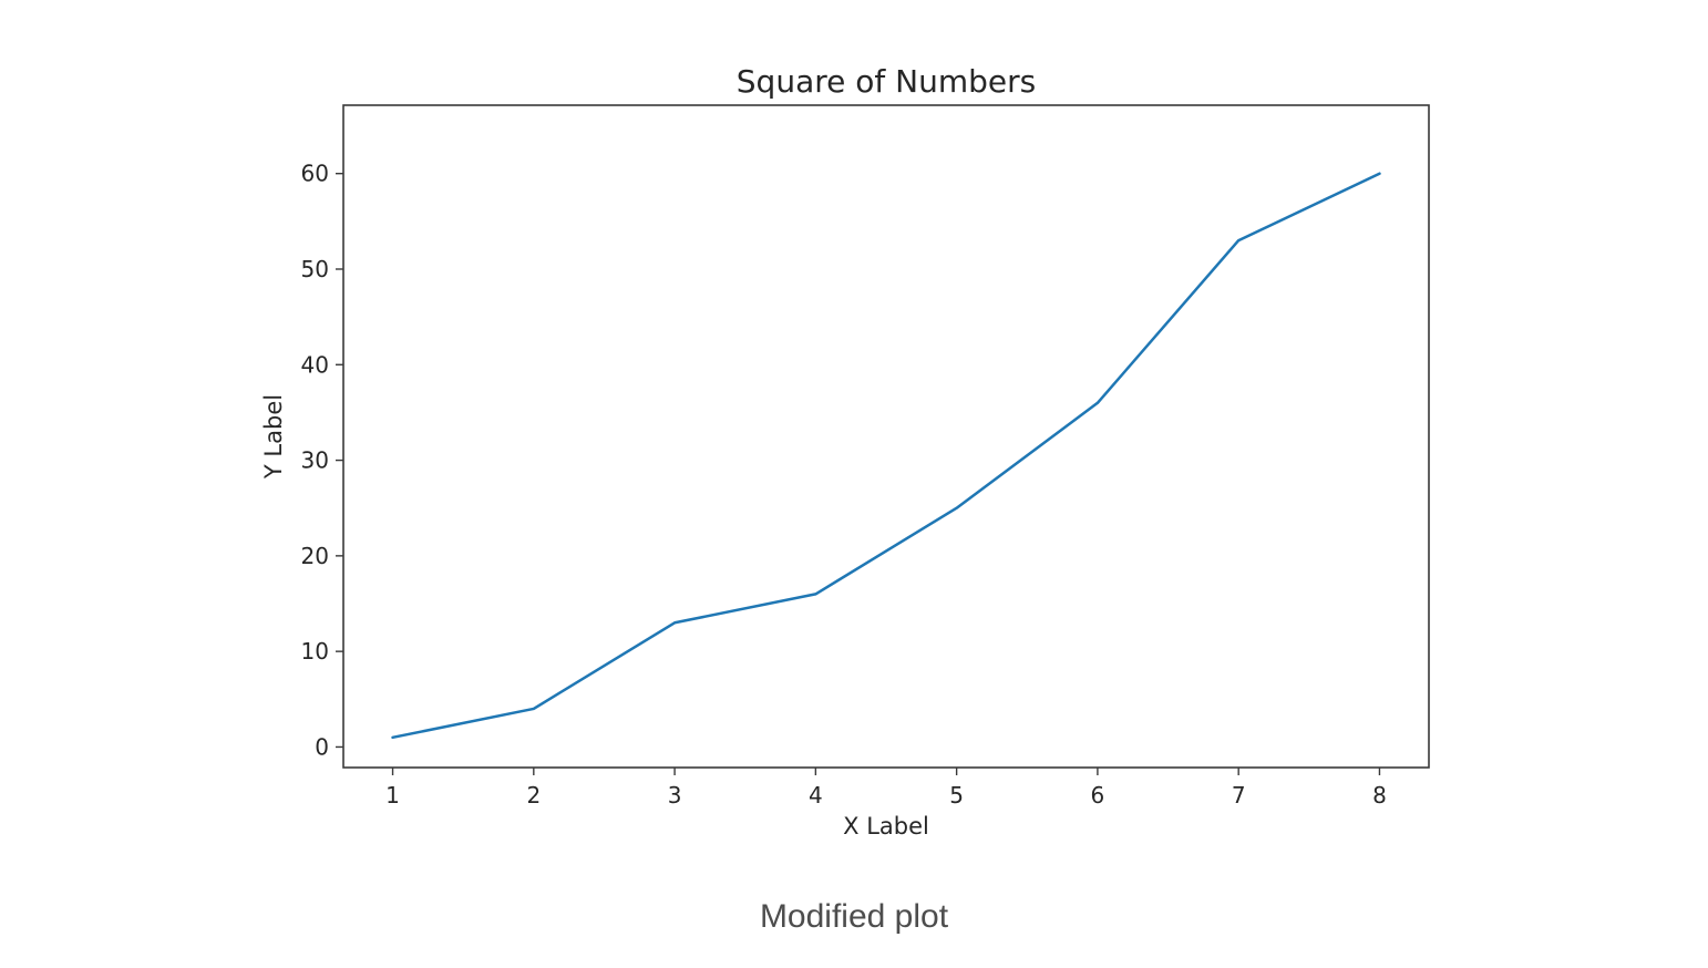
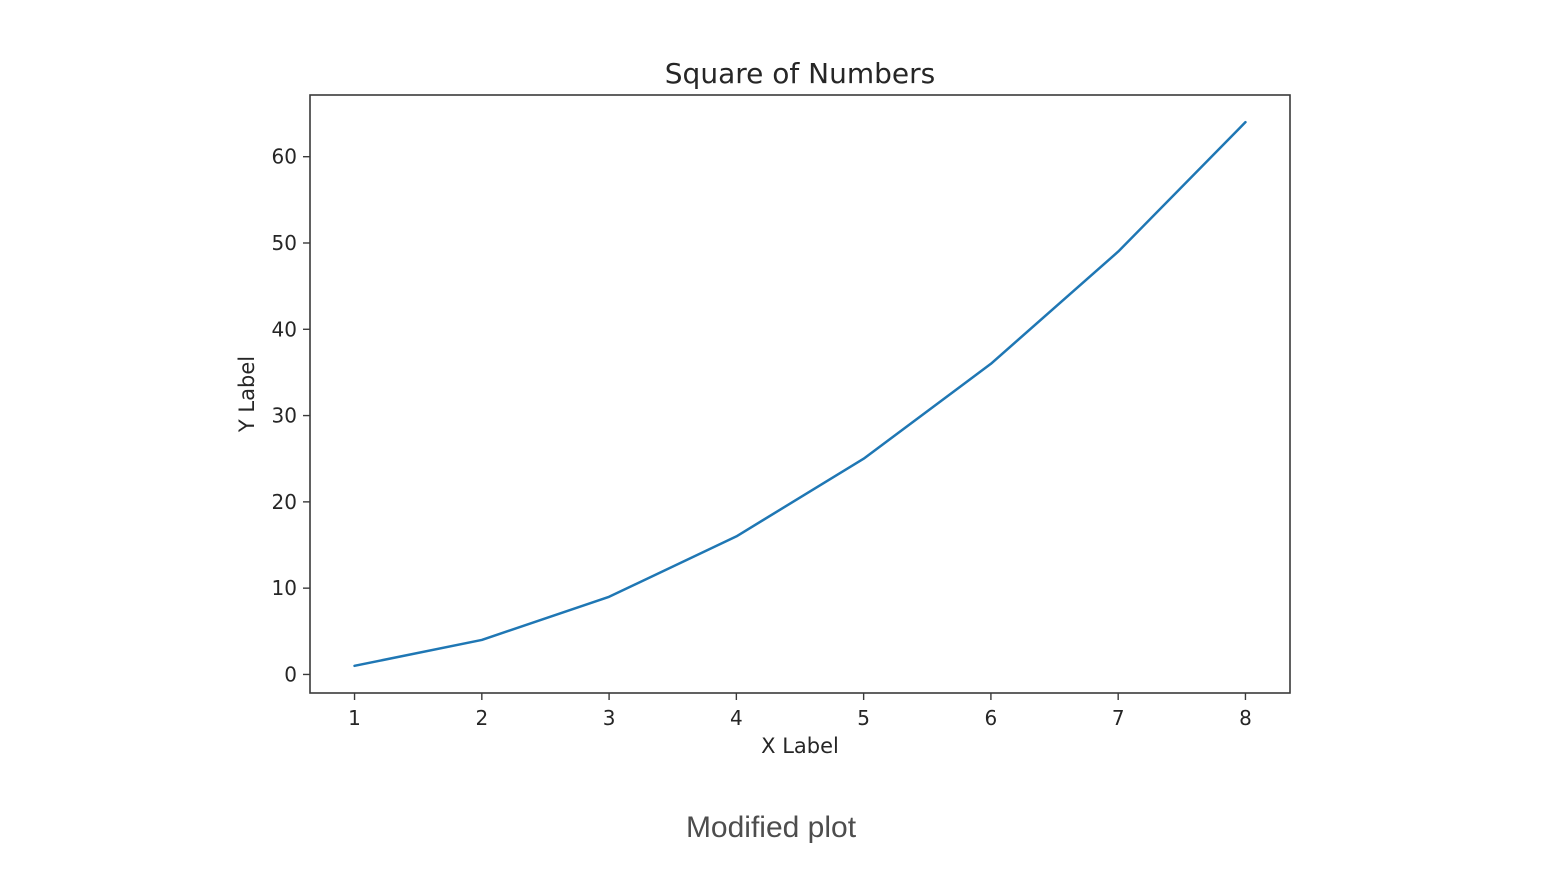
3: 13 -> 9
7: 53 -> 49
8: 60 -> 64
